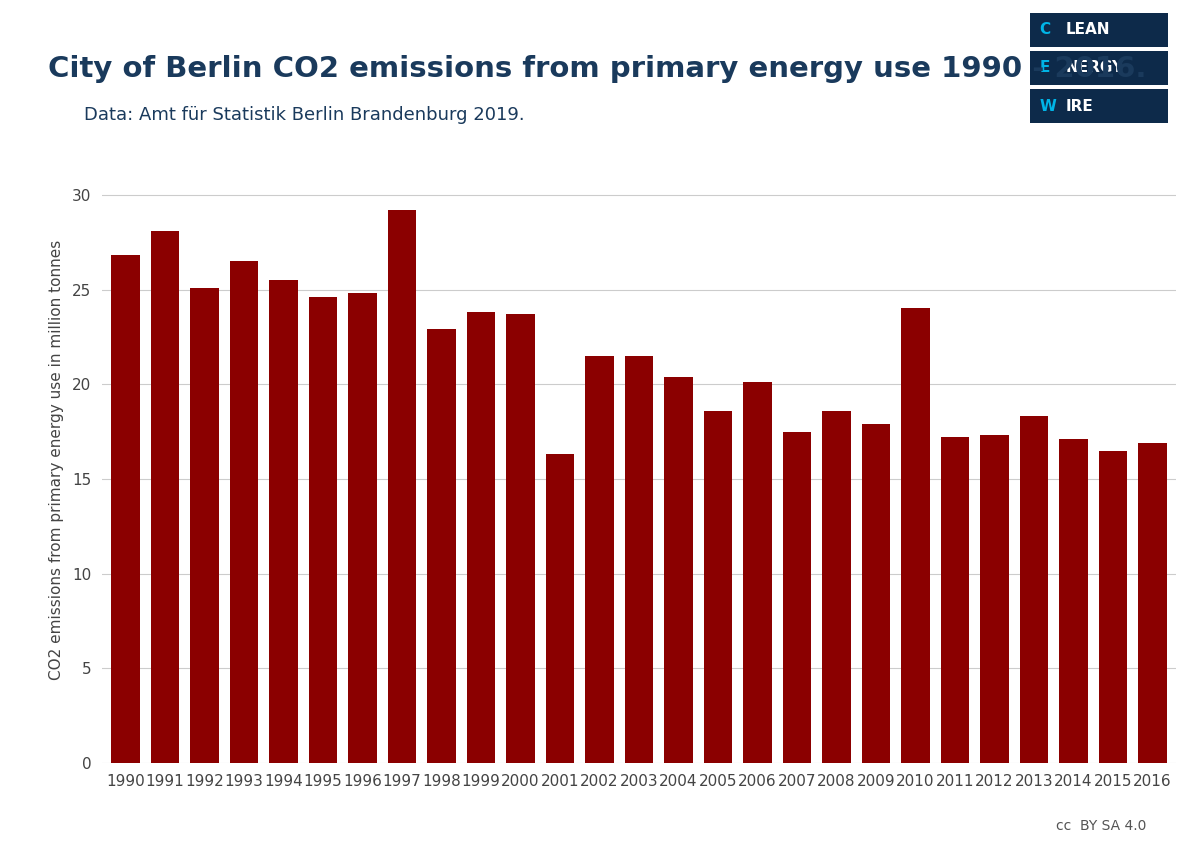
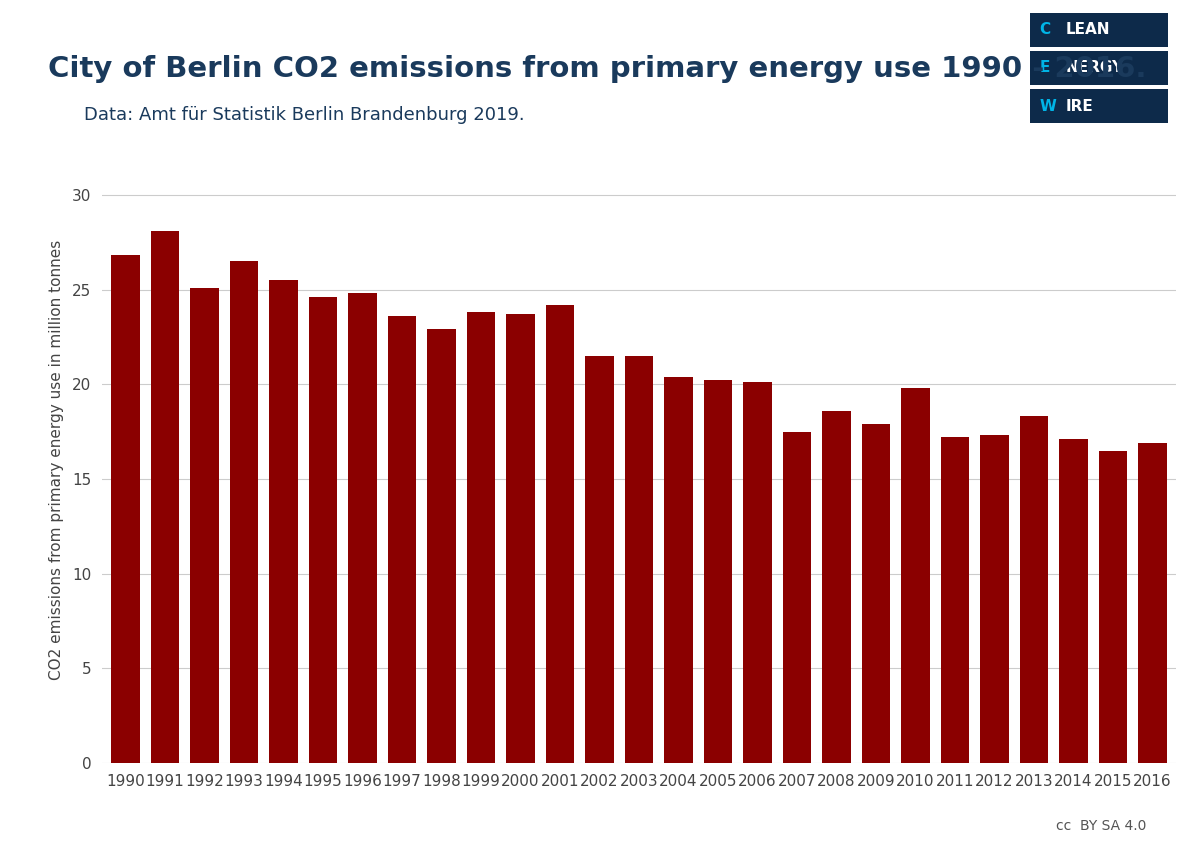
1997: 29.2 -> 23.6
2001: 16.3 -> 24.2
2005: 18.6 -> 20.2
2010: 24.0 -> 19.8
